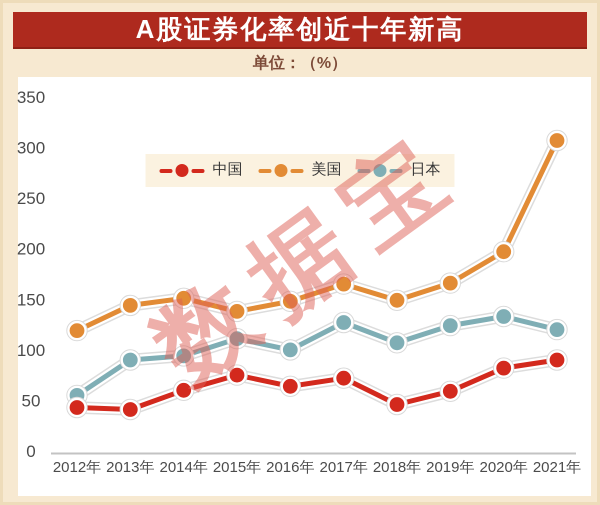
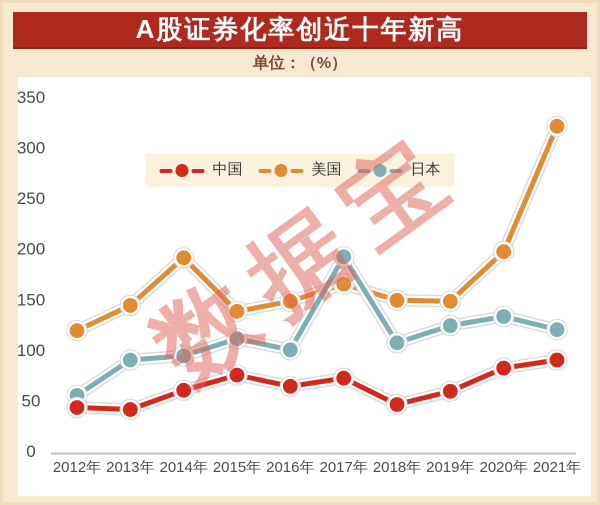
美国/2014年: 151 -> 191
日本/2017年: 127 -> 192
美国/2019年: 166 -> 148
美国/2021年: 307 -> 321
